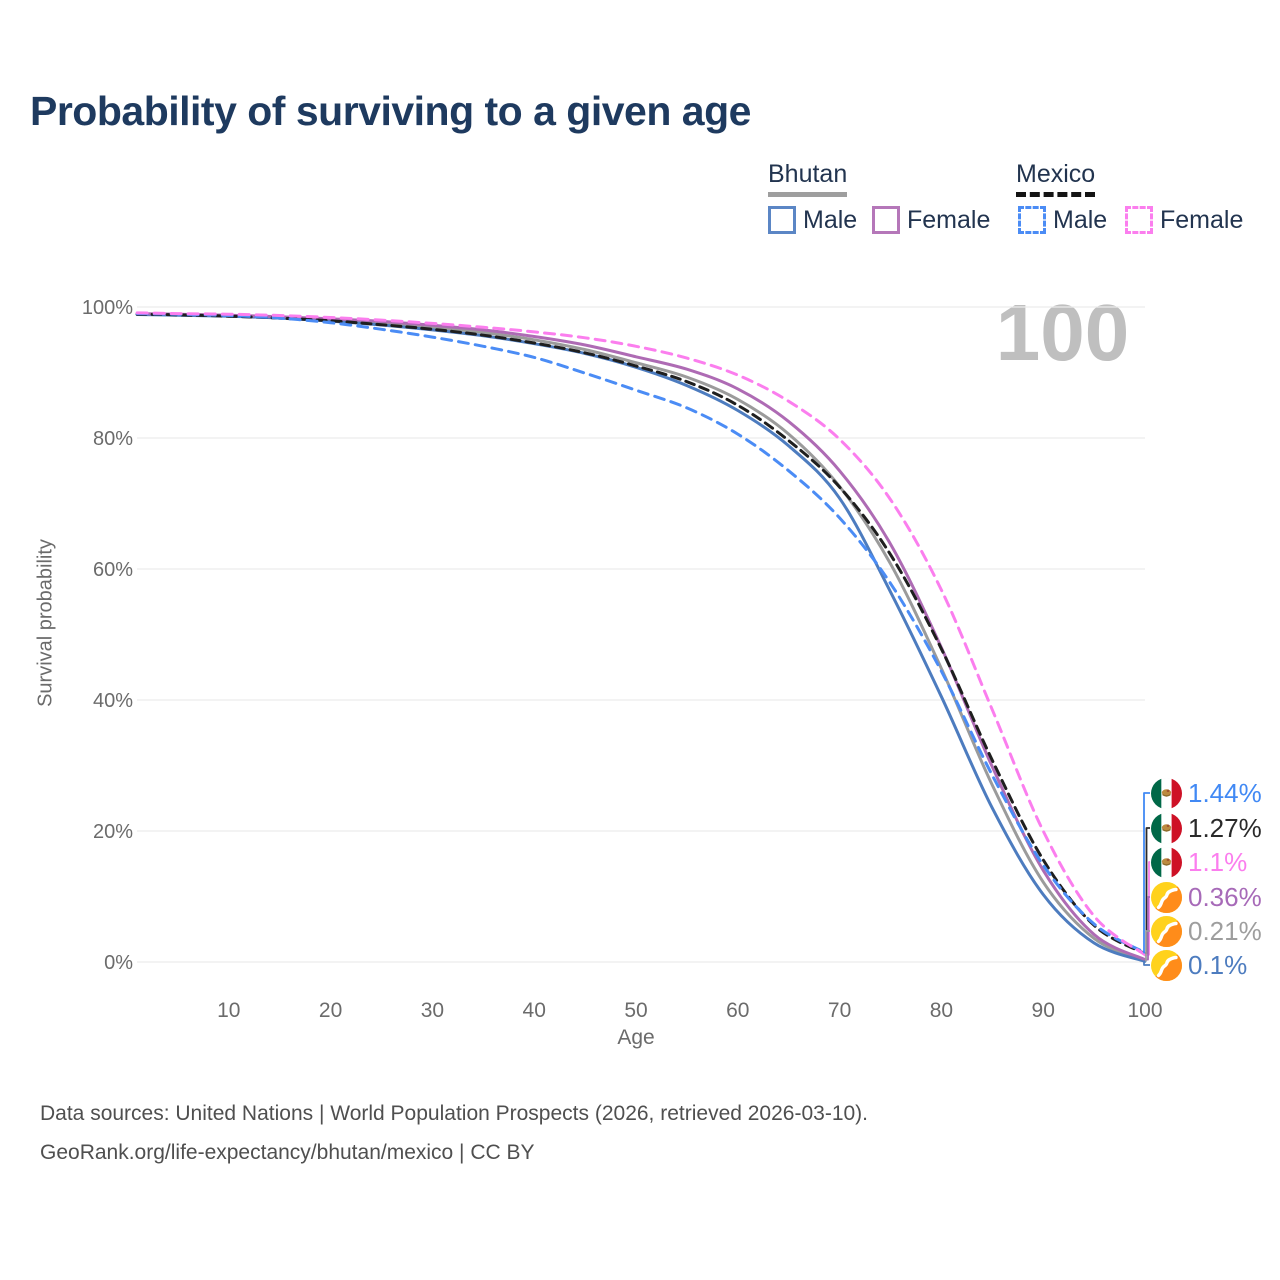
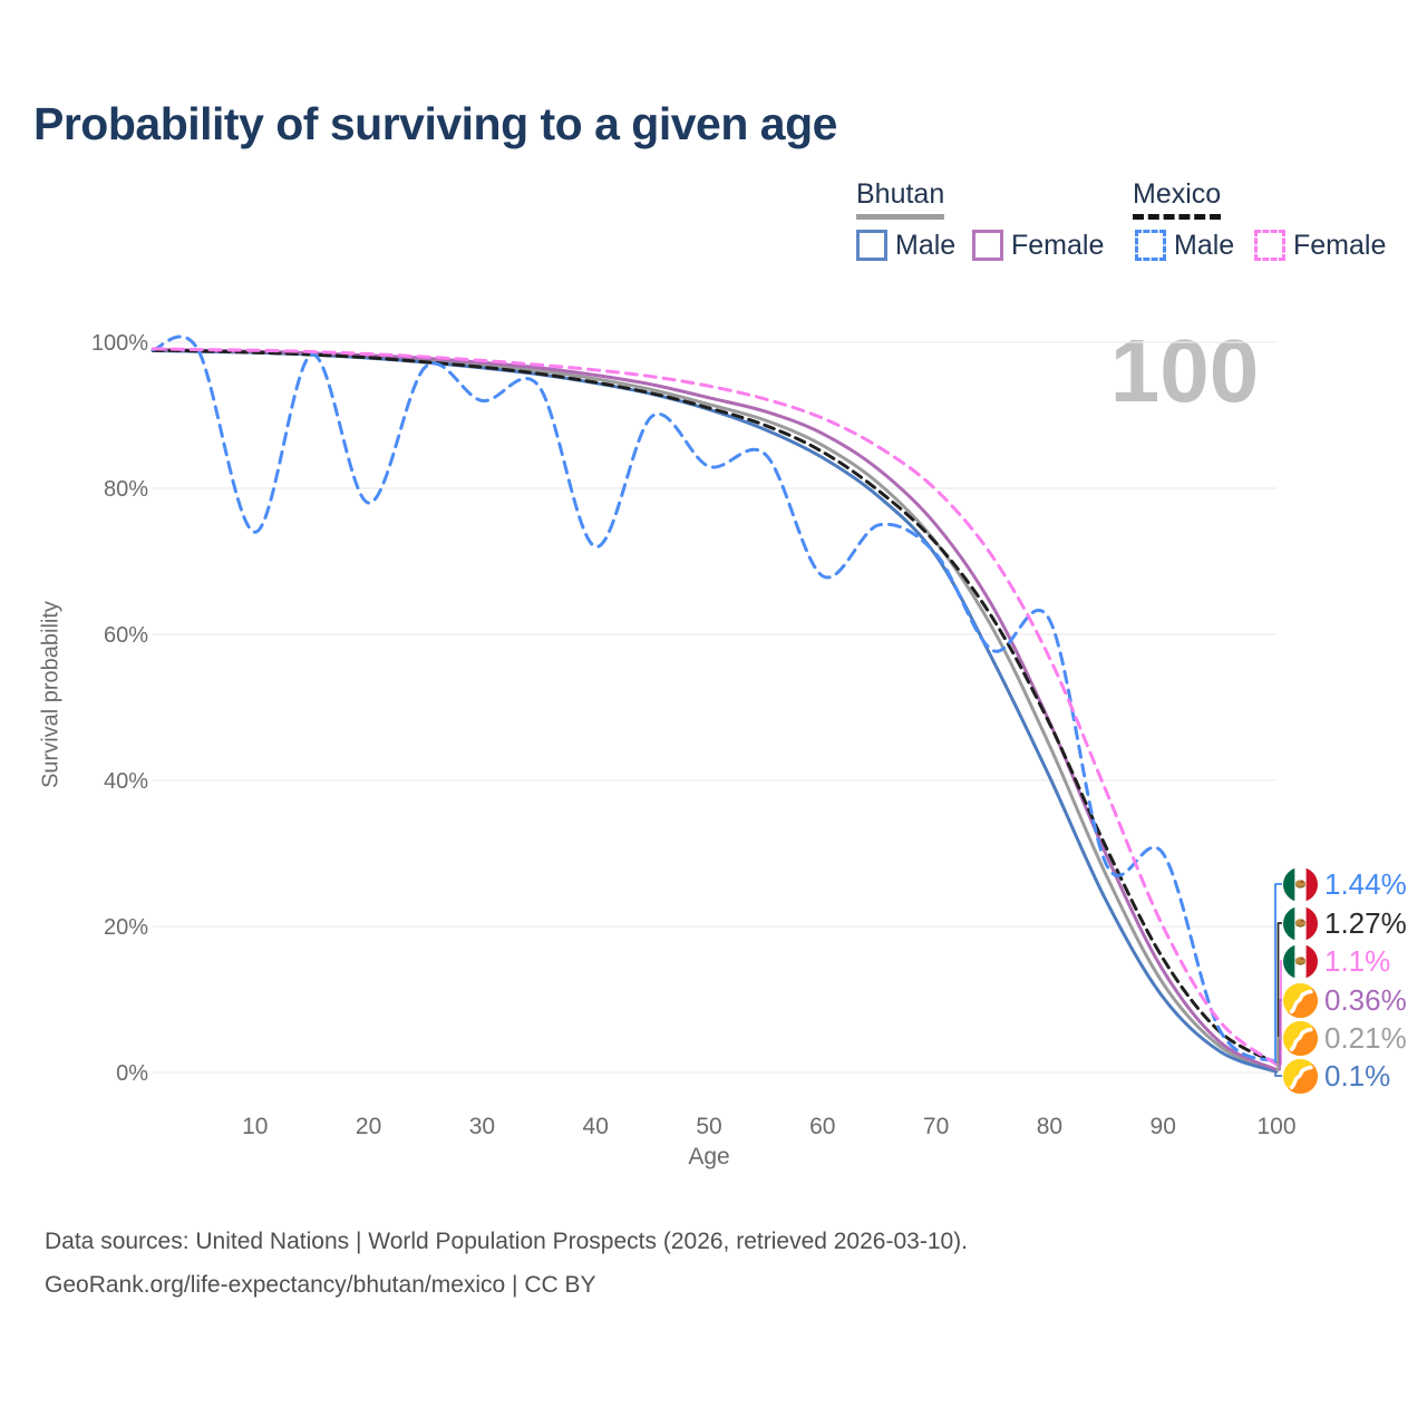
Mexico Male/10: 99% -> 74%
Mexico Male/20: 98% -> 78%
Mexico Male/30: 95% -> 92%
Mexico Male/40: 92% -> 72%
Mexico Male/50: 87% -> 83%
Mexico Male/60: 81% -> 68%
Mexico Male/70: 68% -> 71%
Mexico Male/80: 44% -> 62%
Mexico Male/90: 15% -> 30%
